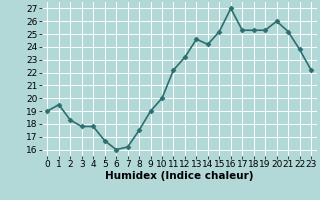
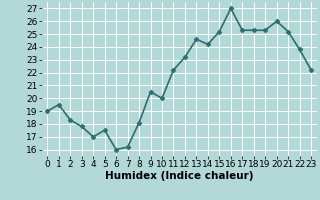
4: 17.8 -> 17.0
5: 16.7 -> 17.5
8: 17.5 -> 18.1
9: 19.0 -> 20.5
